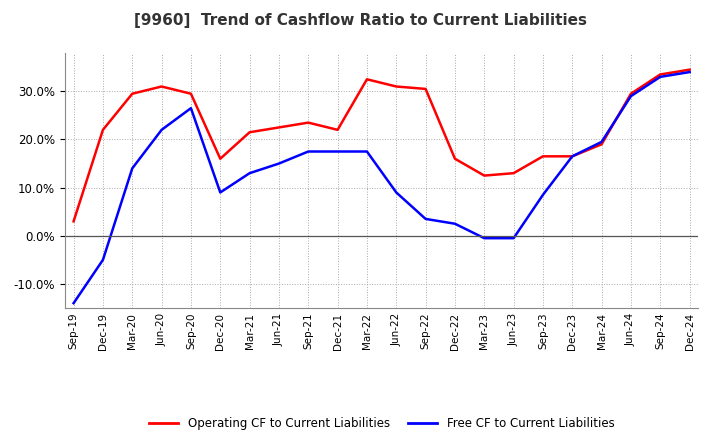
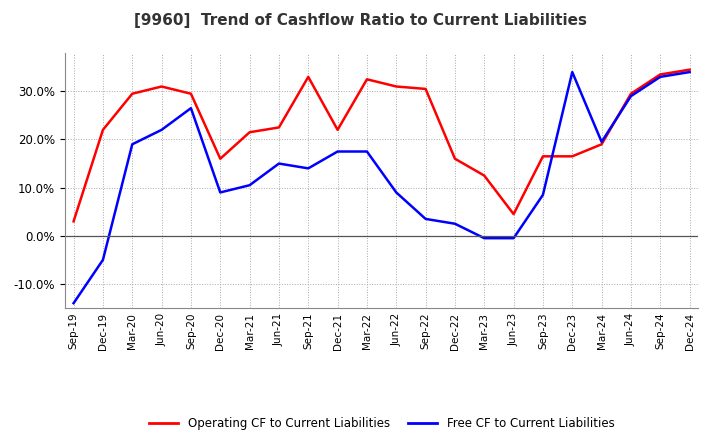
Free CF to Current Liabilities/Mar-20: 14.0% -> 19.0%
Free CF to Current Liabilities/Mar-21: 13.0% -> 10.5%
Operating CF to Current Liabilities/Sep-21: 23.5% -> 33.0%
Free CF to Current Liabilities/Sep-21: 17.5% -> 14.0%
Operating CF to Current Liabilities/Jun-23: 13.0% -> 4.5%
Free CF to Current Liabilities/Dec-23: 16.5% -> 34.0%
